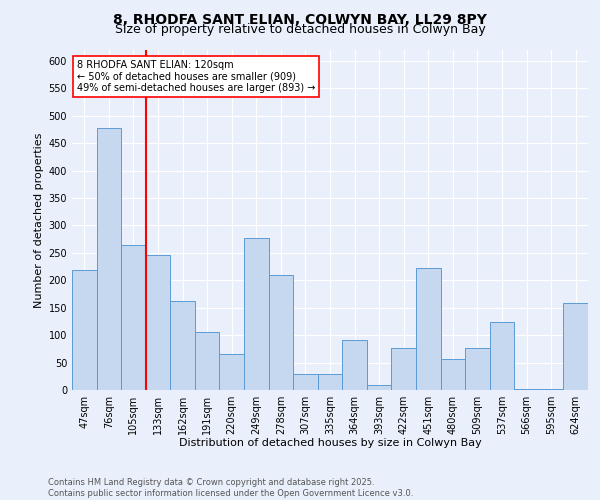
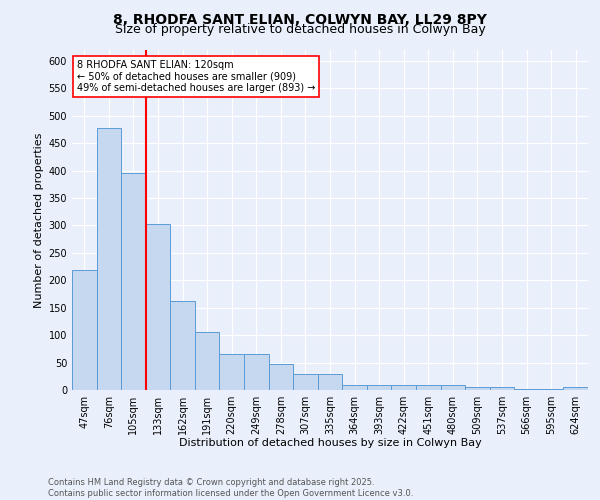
105sqm: 264 -> 395
133sqm: 246 -> 302
249sqm: 278 -> 65
278sqm: 210 -> 47
364sqm: 92 -> 9
422sqm: 76 -> 9
451sqm: 222 -> 9
480sqm: 56 -> 9
509sqm: 76 -> 5
537sqm: 124 -> 5
624sqm: 158 -> 5
